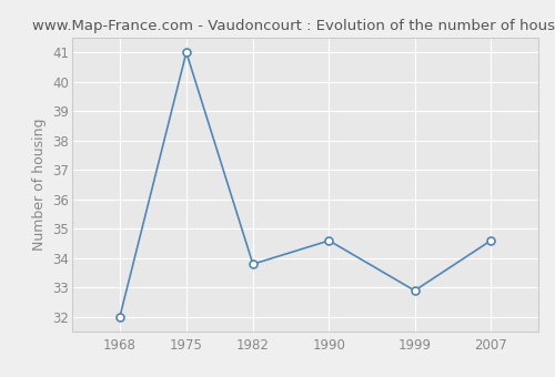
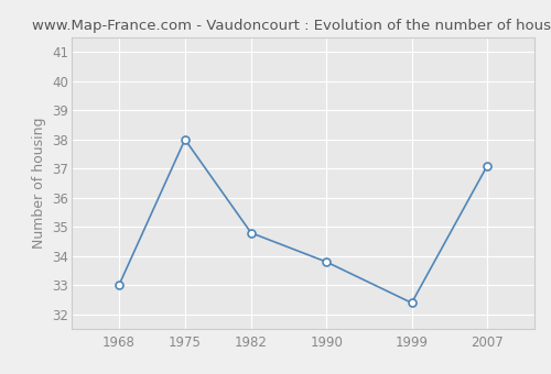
1968: 32.0 -> 33.0
1975: 41.0 -> 38.0
1982: 33.8 -> 34.8
1990: 34.6 -> 33.8
1999: 32.9 -> 32.4
2007: 34.6 -> 37.1
